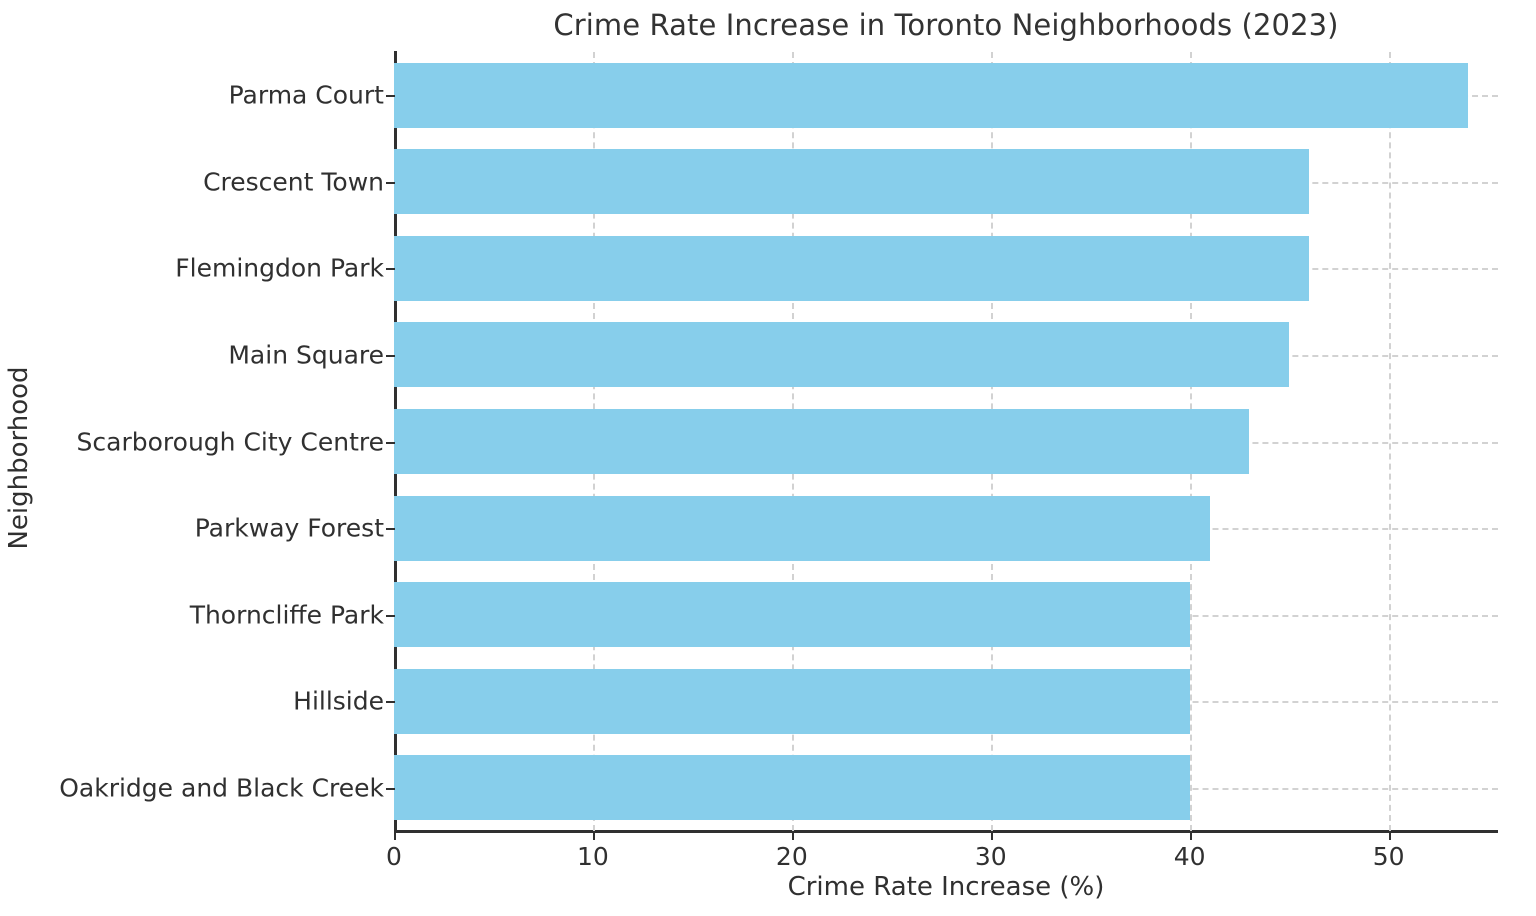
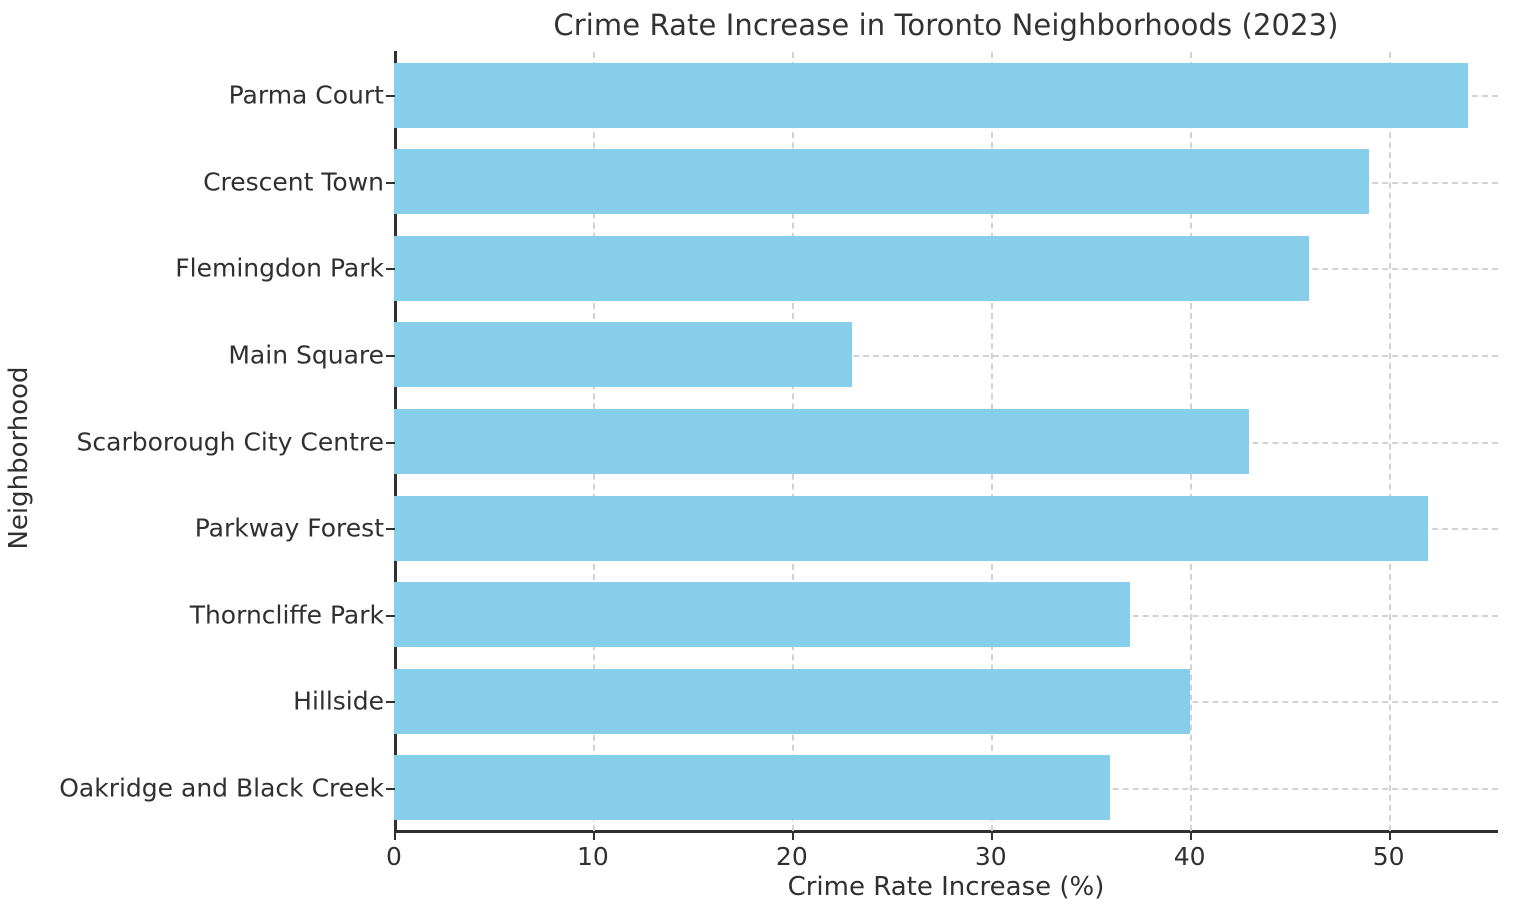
Crescent Town: 46 -> 49
Main Square: 45 -> 23
Parkway Forest: 41 -> 52
Thorncliffe Park: 40 -> 37
Oakridge and Black Creek: 40 -> 36
